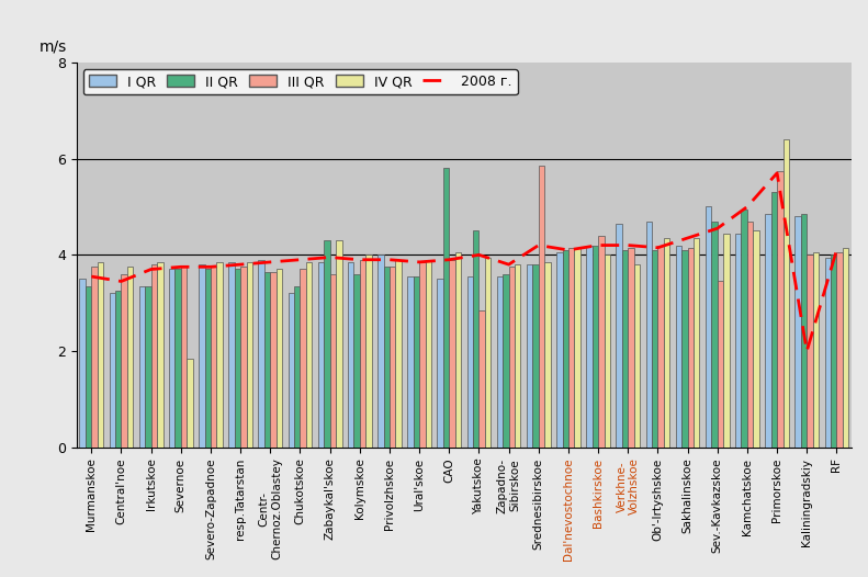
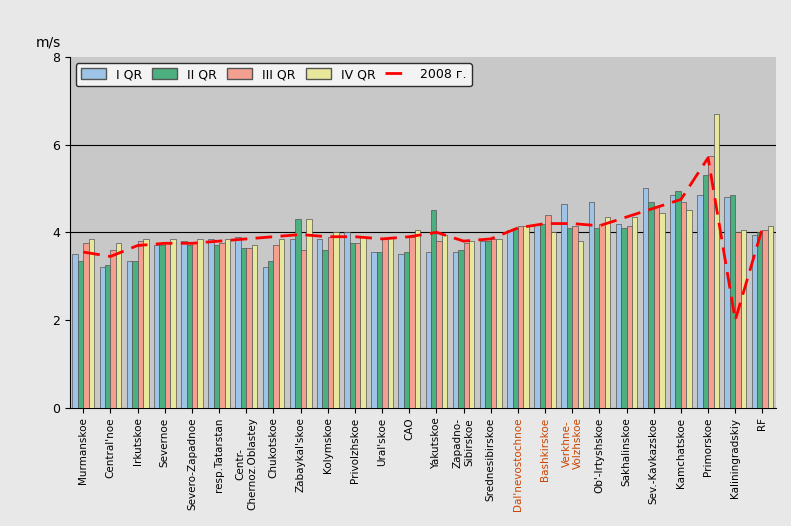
IV QR/Severnoe: 1.85 -> 3.85
II QR/CAO: 5.80 -> 3.55
III QR/Yakutskoe: 2.85 -> 3.80
2008 г./Srednesibirskoe: 4.20 -> 3.85
III QR/Srednesibirskoe: 5.85 -> 3.85
III QR/Sev.-Kavkazskoe: 3.45 -> 4.60
I QR/Kamchatskoe: 4.45 -> 4.85
2008 г./Kamchatskoe: 5.00 -> 4.75
IV QR/Primorskoe: 6.40 -> 6.70
